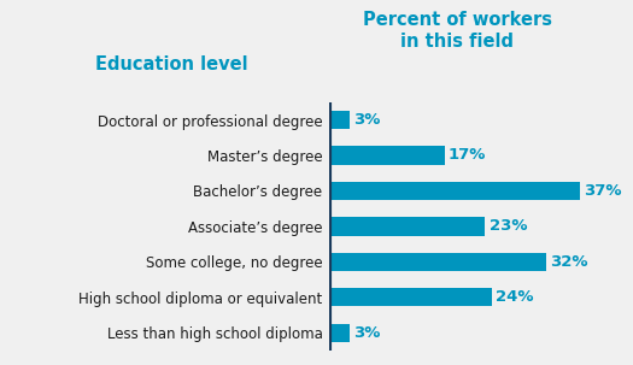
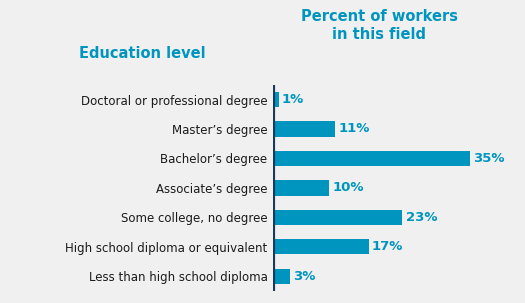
Doctoral or professional degree: 3% -> 1%
Master’s degree: 17% -> 11%
Bachelor’s degree: 37% -> 35%
Associate’s degree: 23% -> 10%
Some college, no degree: 32% -> 23%
High school diploma or equivalent: 24% -> 17%
